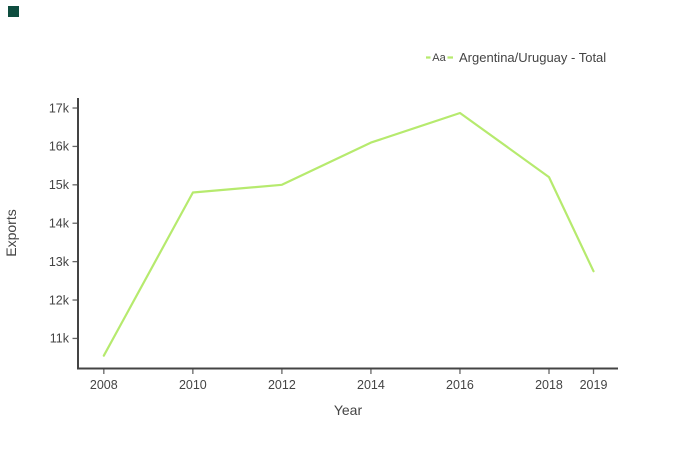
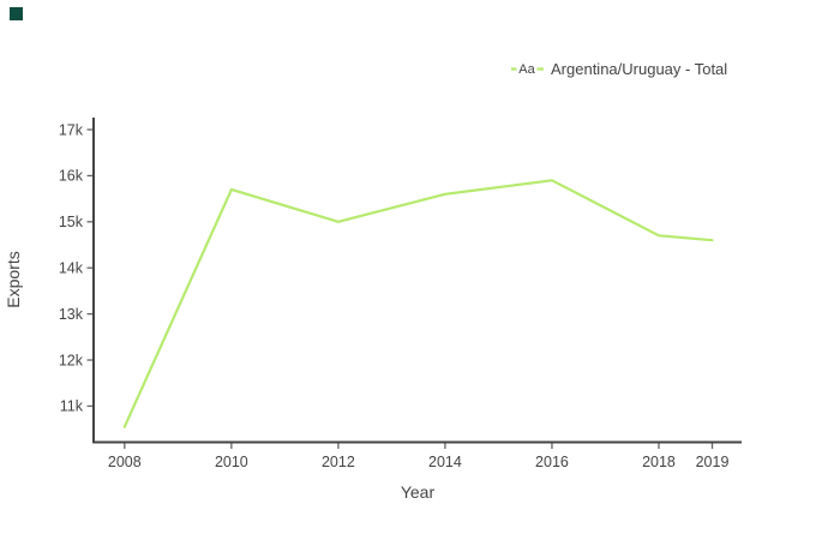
2010: 14.8k -> 15.7k
2014: 16.1k -> 15.6k
2016: 16.9k -> 15.9k
2018: 15.2k -> 14.7k
2019: 12.8k -> 14.6k
